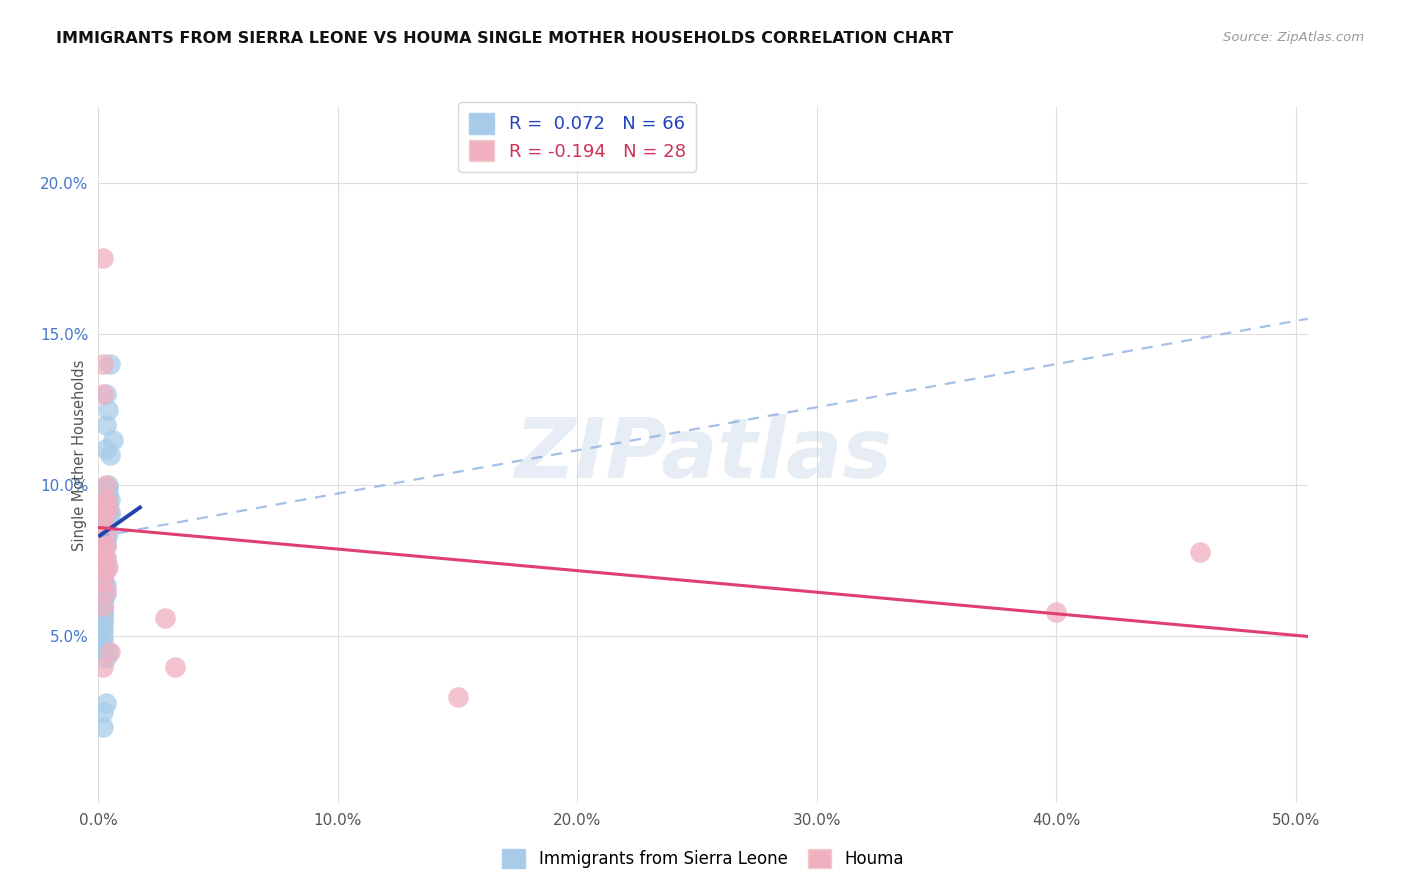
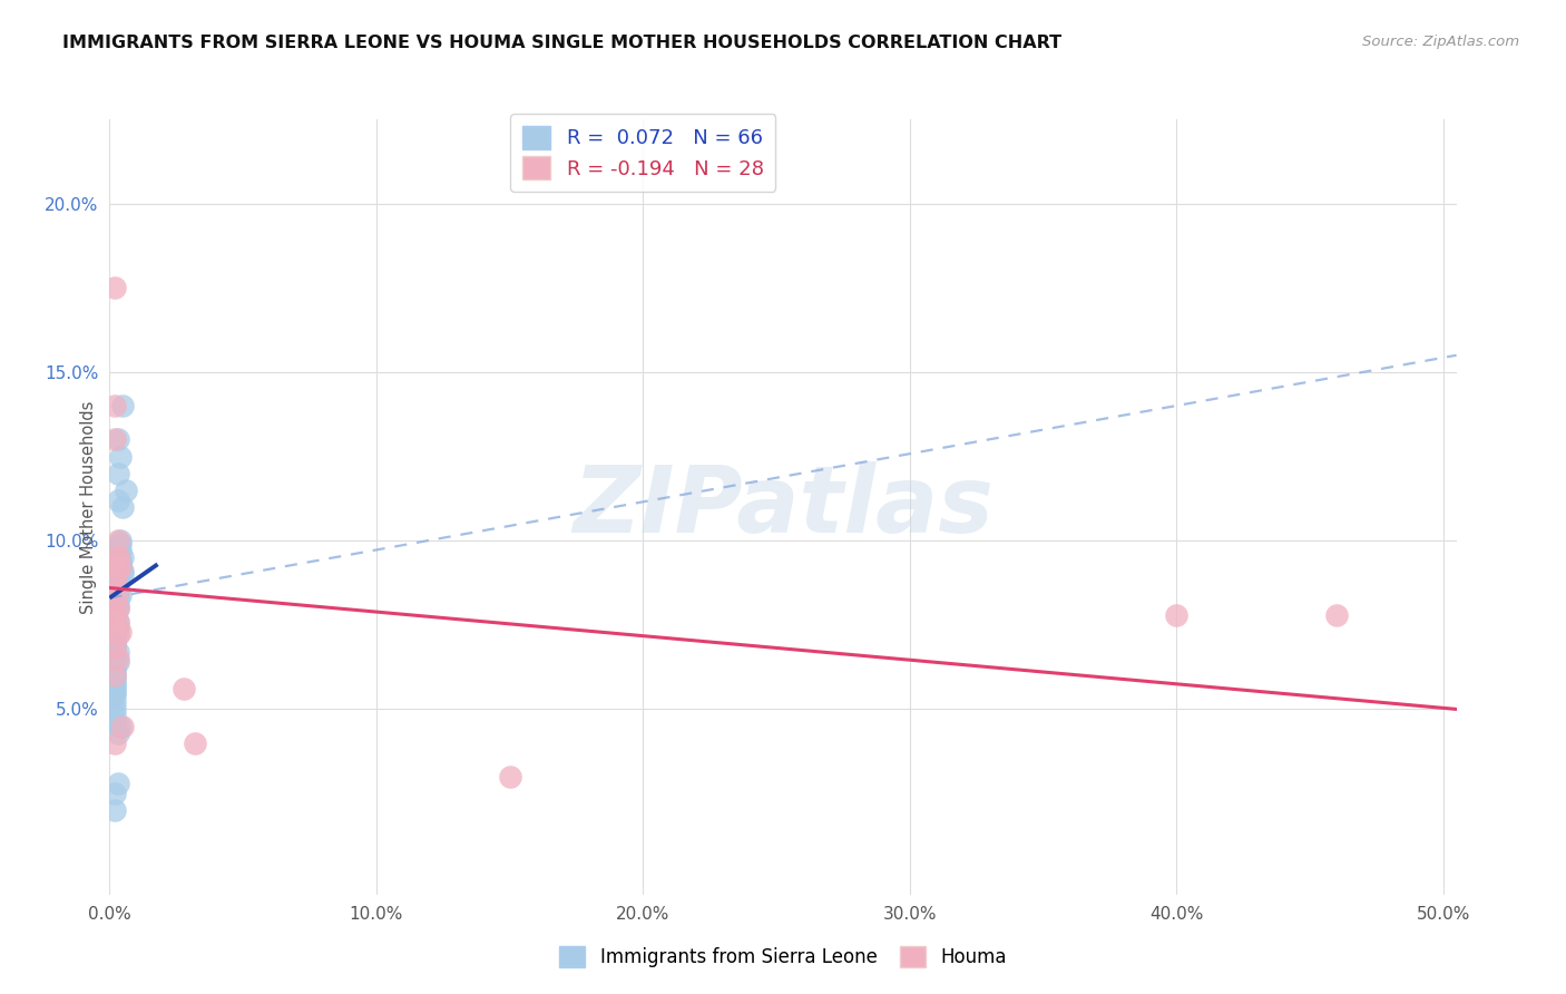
Houma/40.0%: 5.8% -> 7.8%
